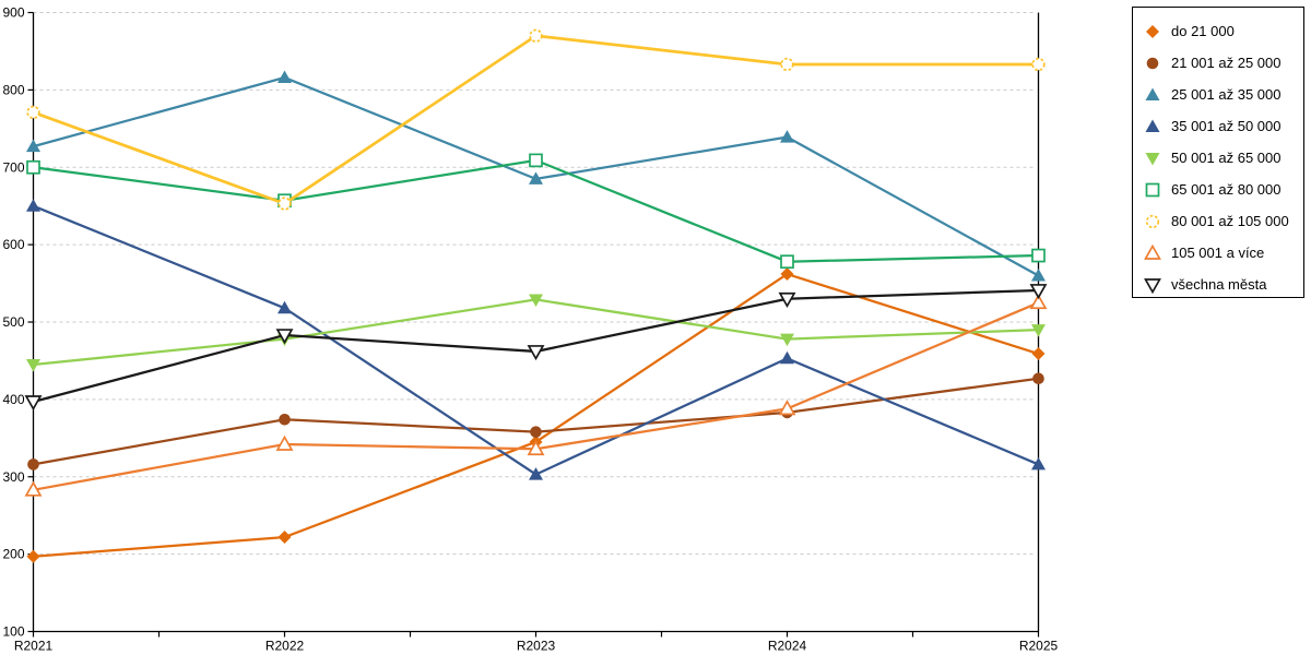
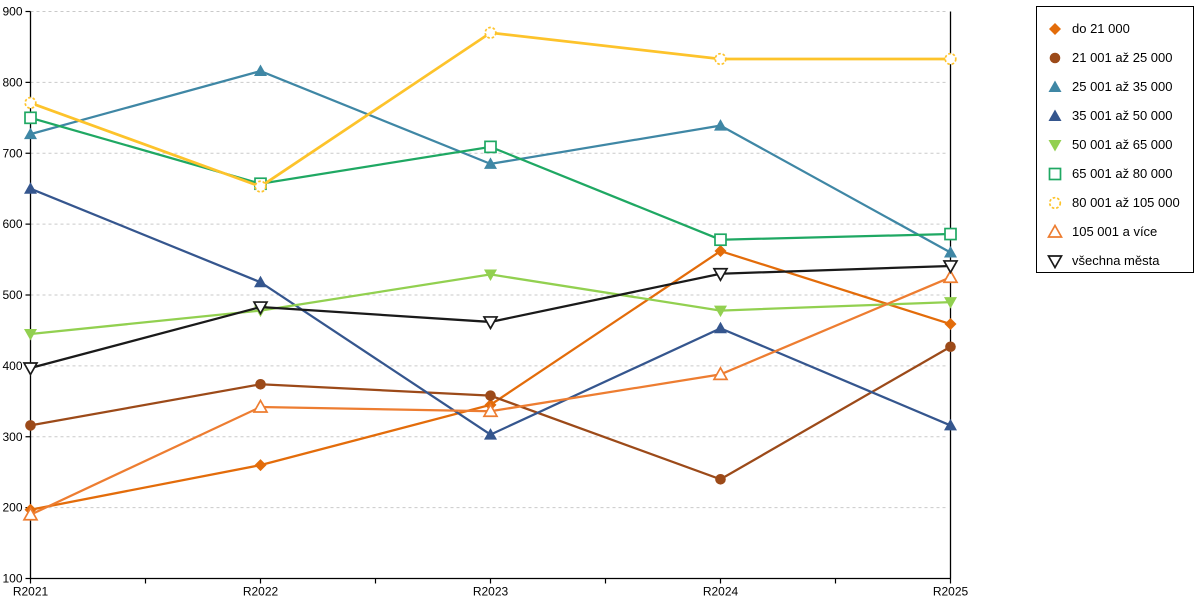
65 001 až 80 000/R2021: 700 -> 750
105 001 a více/R2021: 280 -> 190
do 21 000/R2022: 220 -> 260
21 001 až 25 000/R2024: 380 -> 240
